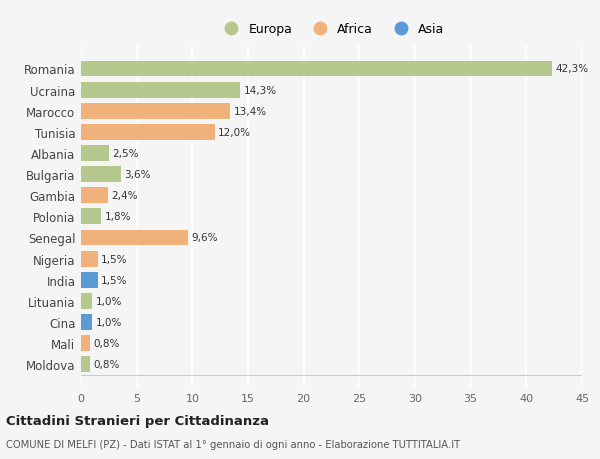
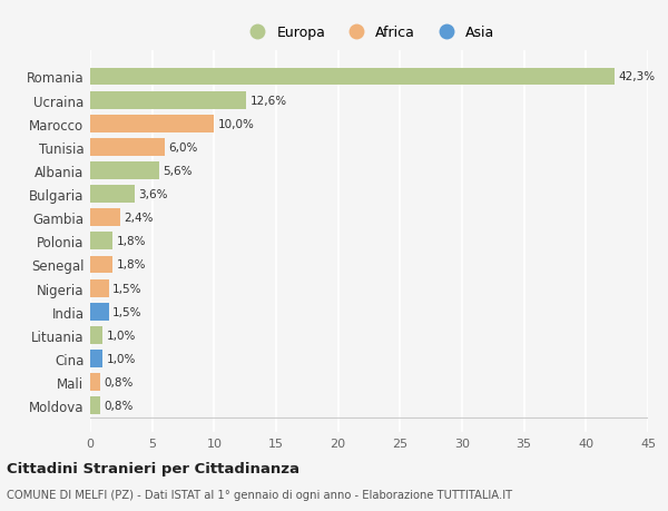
Ucraina: 14,3% -> 12,6%
Marocco: 13,4% -> 10,0%
Tunisia: 12,0% -> 6,0%
Albania: 2,5% -> 5,6%
Senegal: 9,6% -> 1,8%
